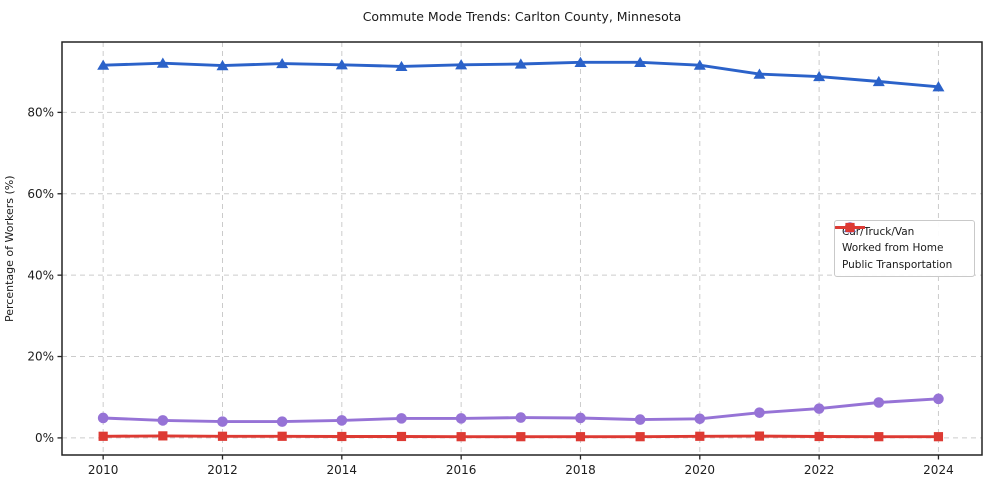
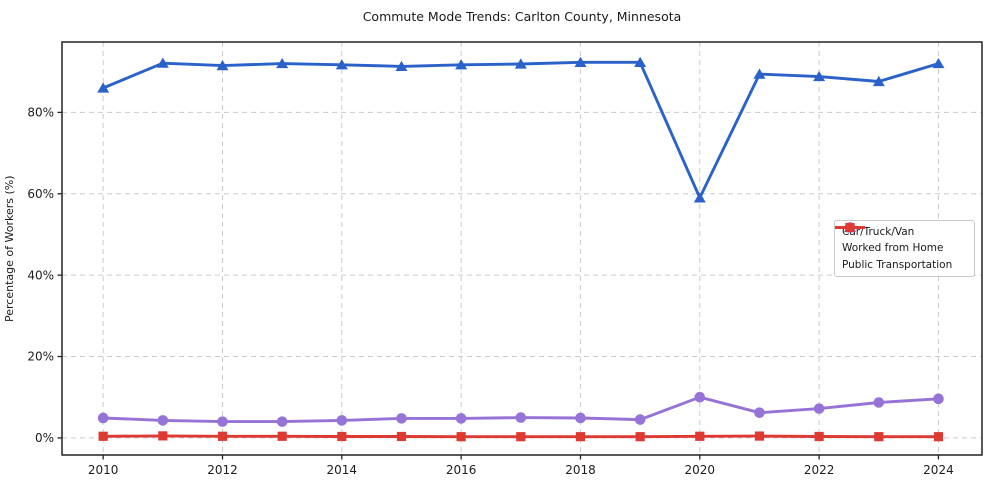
Car/Truck/Van/2010: 92% -> 86%
Car/Truck/Van/2020: 92% -> 59%
Worked from Home/2020: 5% -> 10%
Car/Truck/Van/2024: 86% -> 92%
